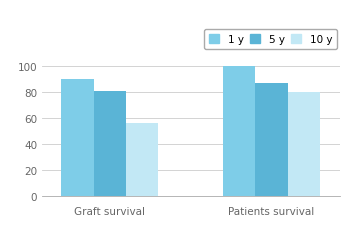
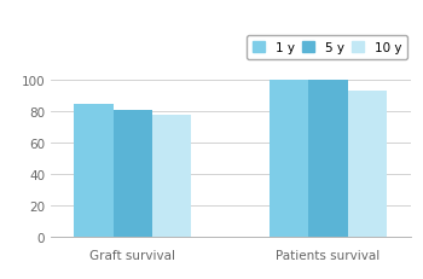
1 y/Graft survival: 90 -> 85
10 y/Graft survival: 56 -> 78
5 y/Patients survival: 87 -> 100
10 y/Patients survival: 80 -> 93
